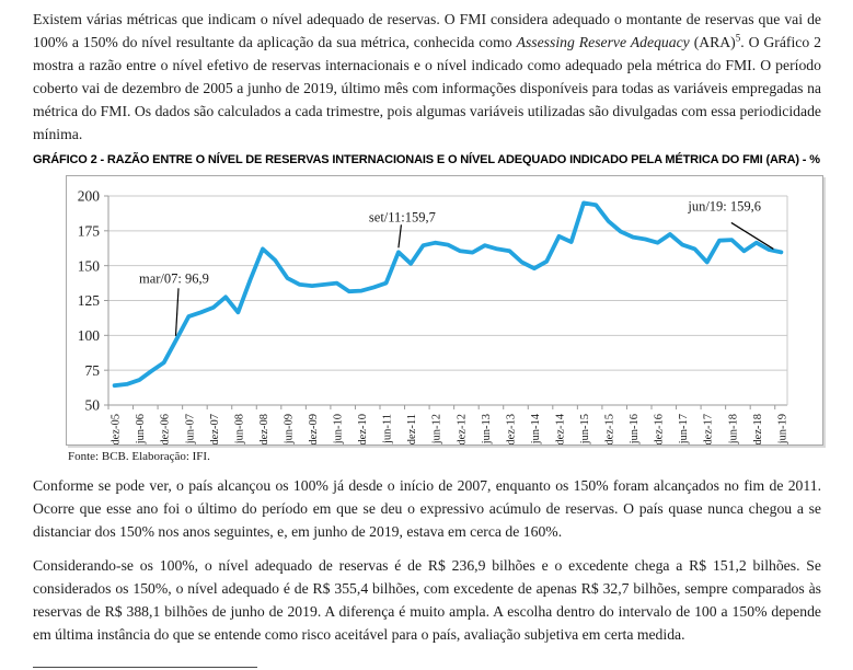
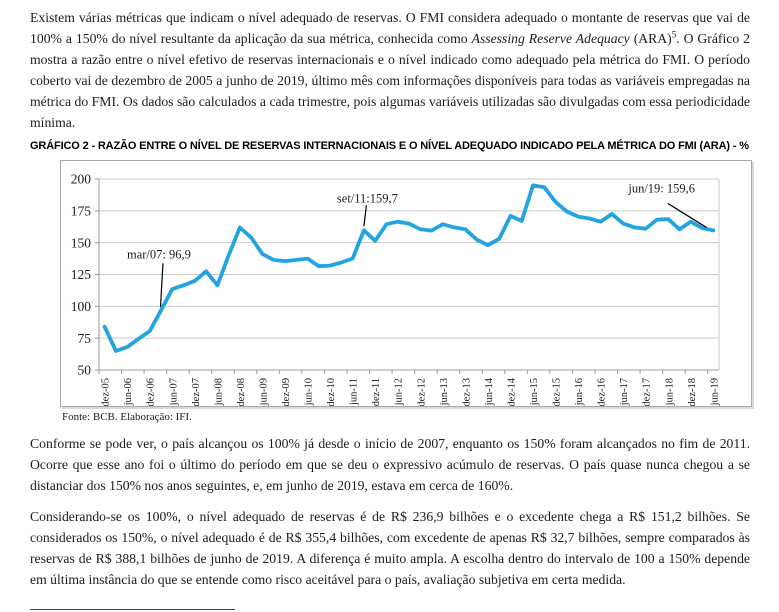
dez-05: 64 -> 84
dez-17: 152 -> 161
